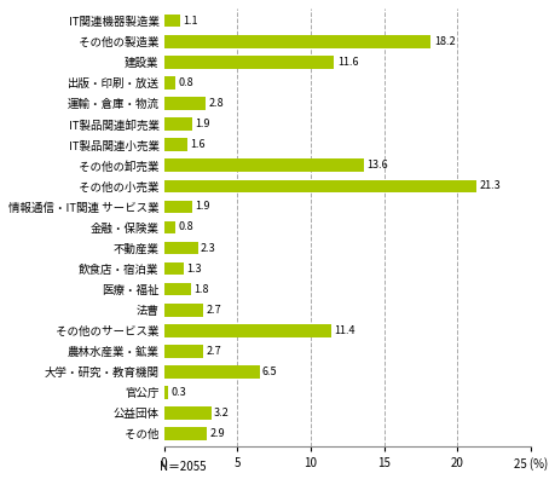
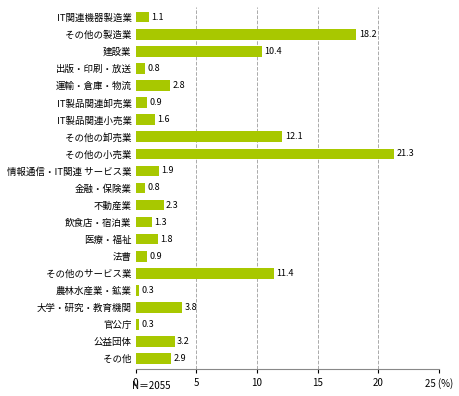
建設業: 11.6 -> 10.4
IT製品関連卸売業: 1.9 -> 0.9
その他の卸売業: 13.6 -> 12.1
法曹: 2.7 -> 0.9
農林水産業・鉱業: 2.7 -> 0.3
大学・研究・教育機関: 6.5 -> 3.8
